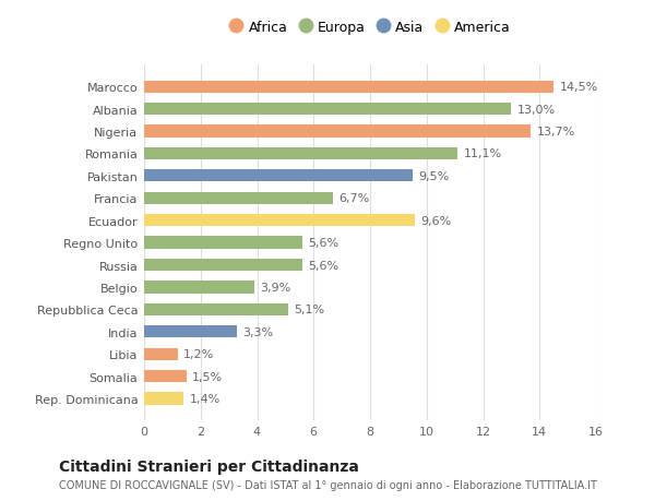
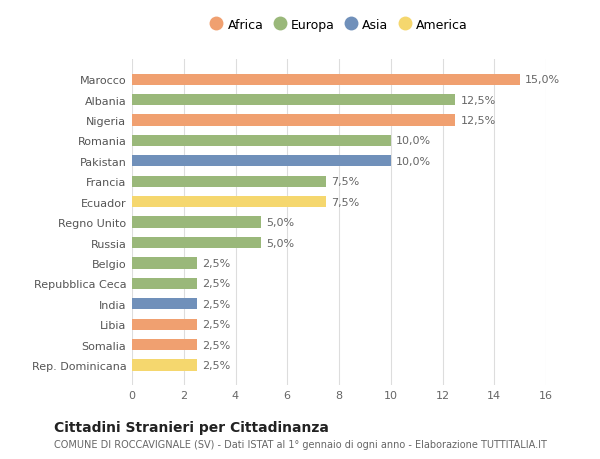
Marocco: 14,5% -> 15,0%
Albania: 13,0% -> 12,5%
Nigeria: 13,7% -> 12,5%
Romania: 11,1% -> 10,0%
Pakistan: 9,5% -> 10,0%
Francia: 6,7% -> 7,5%
Ecuador: 9,6% -> 7,5%
Regno Unito: 5,6% -> 5,0%
Russia: 5,6% -> 5,0%
Belgio: 3,9% -> 2,5%
Repubblica Ceca: 5,1% -> 2,5%
India: 3,3% -> 2,5%
Libia: 1,2% -> 2,5%
Somalia: 1,5% -> 2,5%
Rep. Dominicana: 1,4% -> 2,5%
